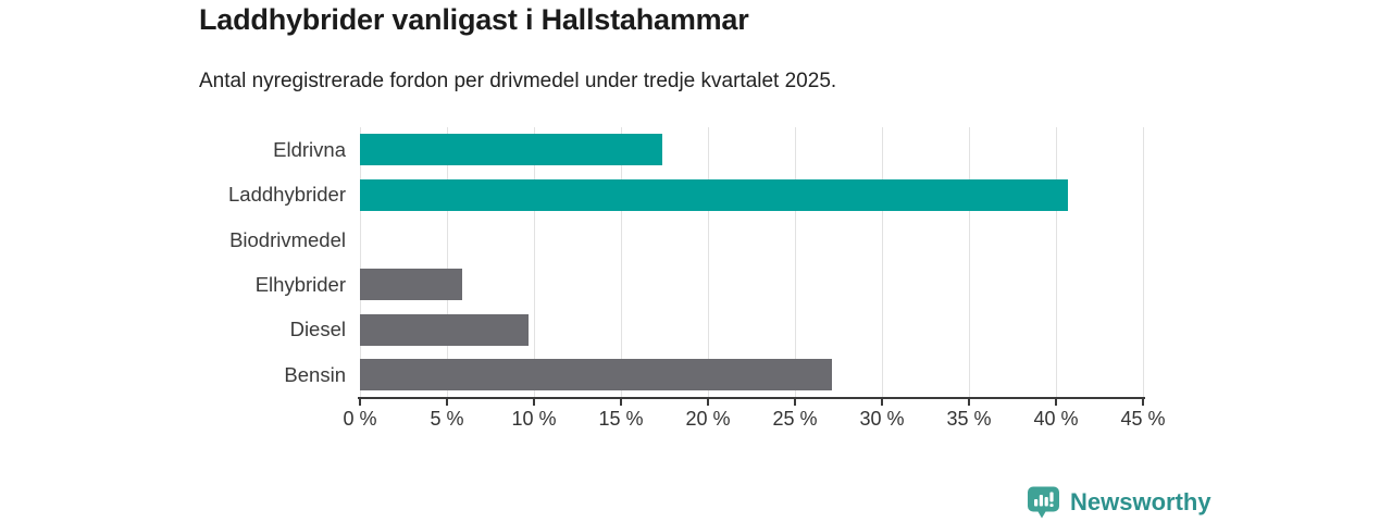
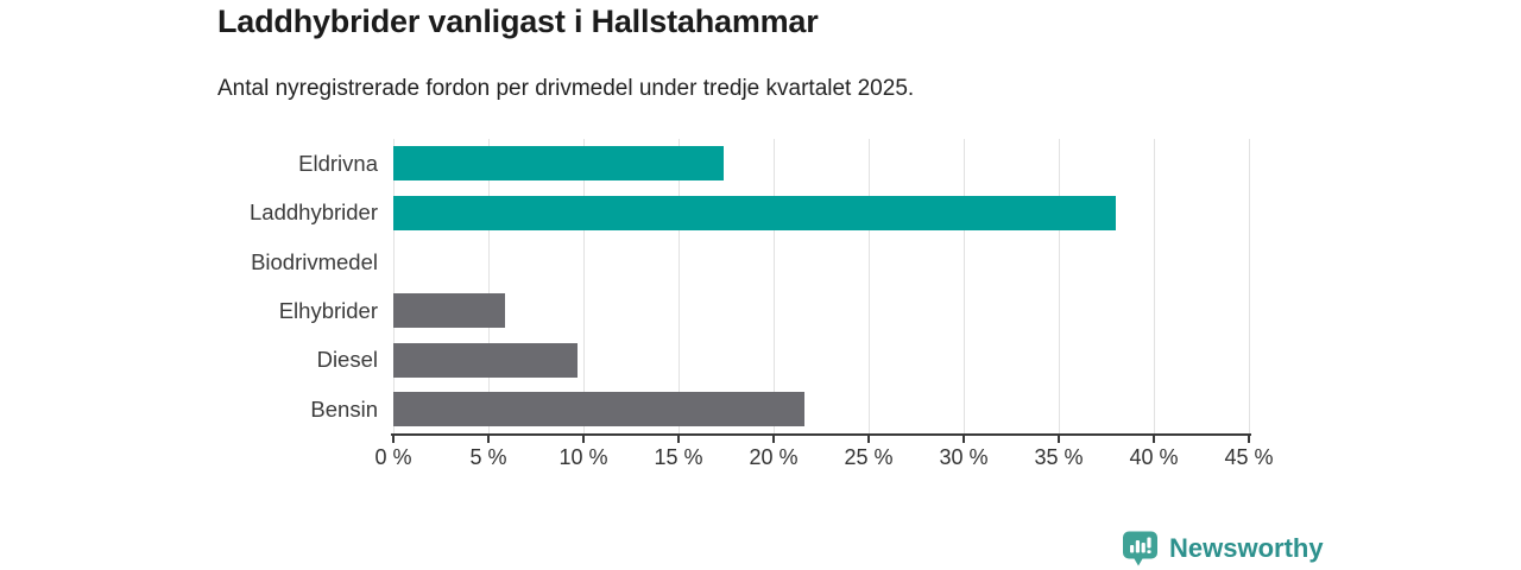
Laddhybrider: 40.7% -> 38.0%
Bensin: 27.1% -> 21.6%
